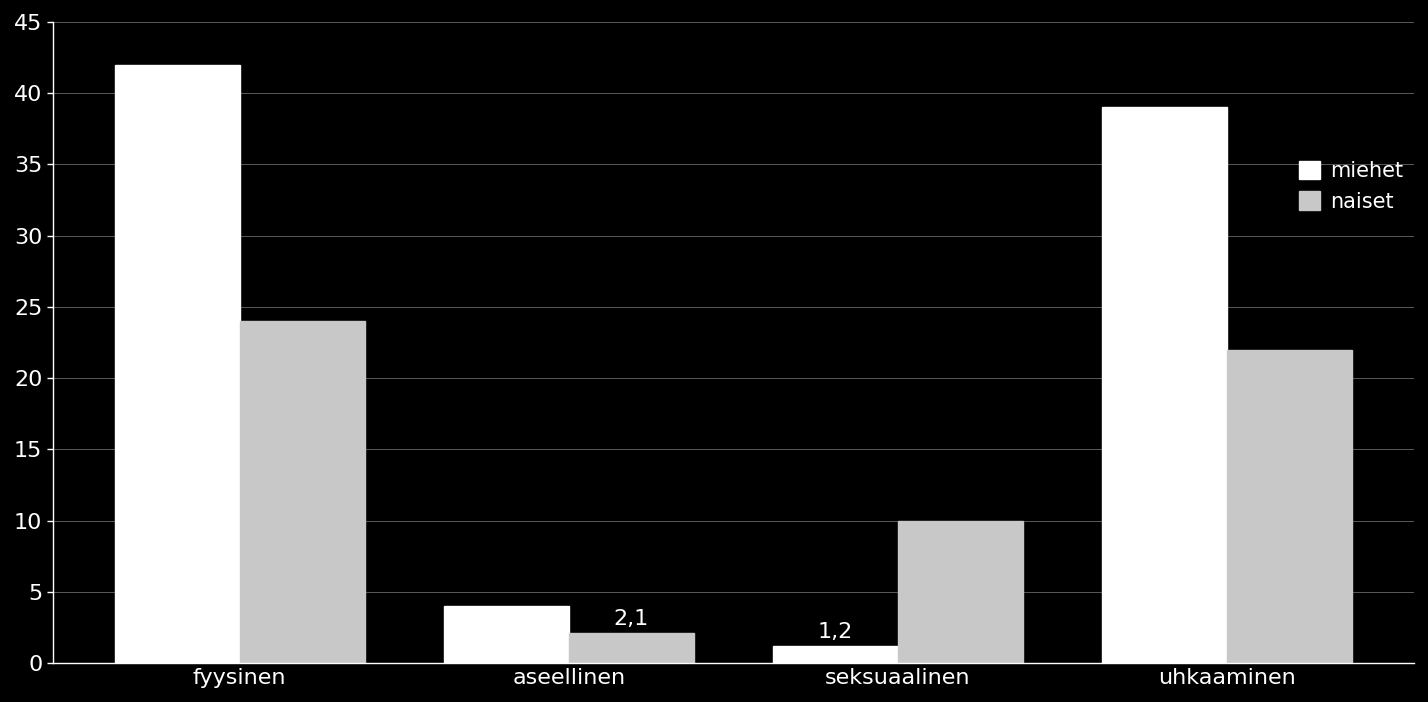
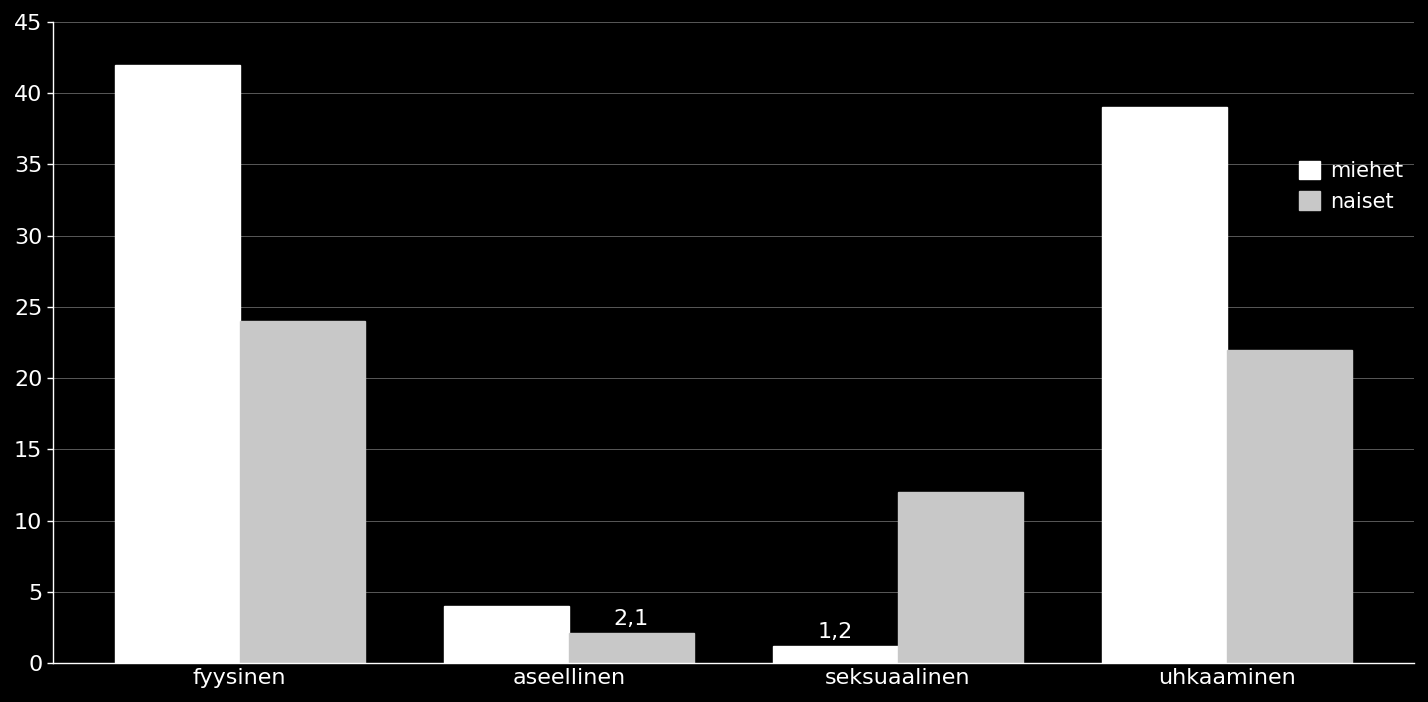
naiset/seksuaalinen: 10.0 -> 12.0
